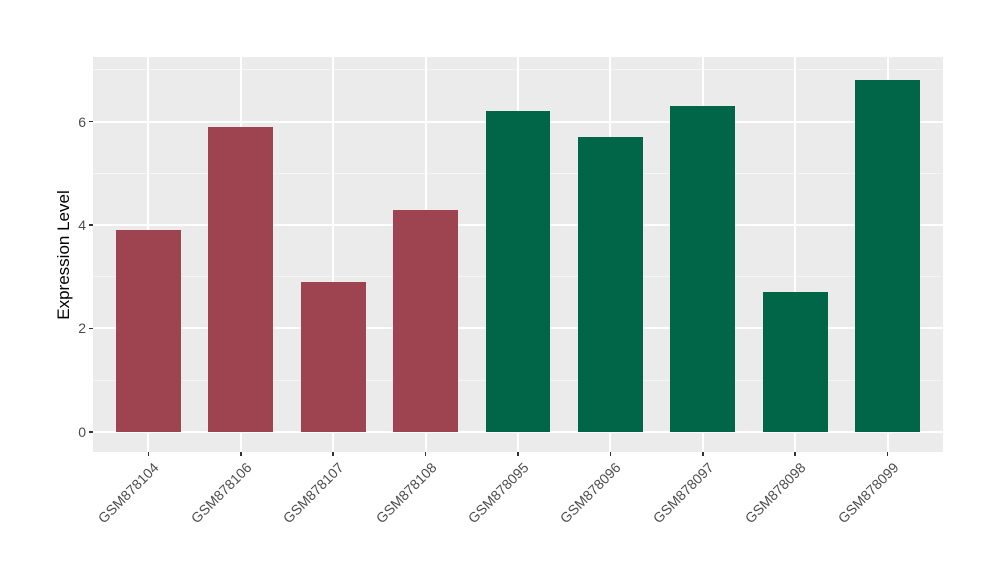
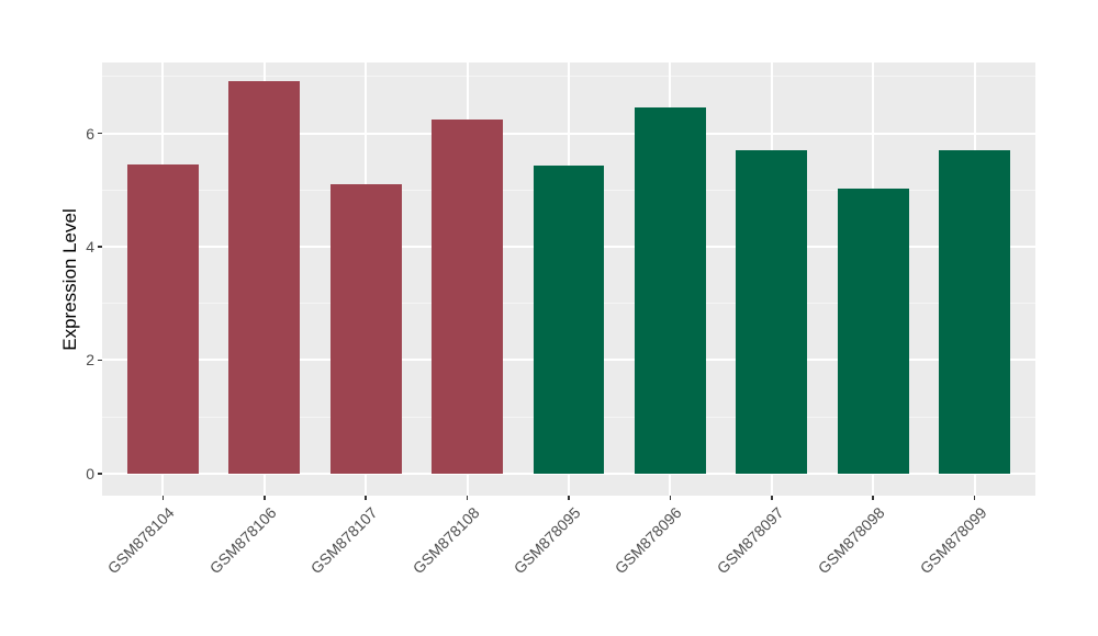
GSM878104: 3.9 -> 5.5
GSM878106: 5.9 -> 6.9
GSM878107: 2.9 -> 5.1
GSM878108: 4.3 -> 6.2
GSM878095: 6.2 -> 5.4
GSM878096: 5.7 -> 6.5
GSM878097: 6.3 -> 5.7
GSM878098: 2.7 -> 5.0
GSM878099: 6.8 -> 5.7
